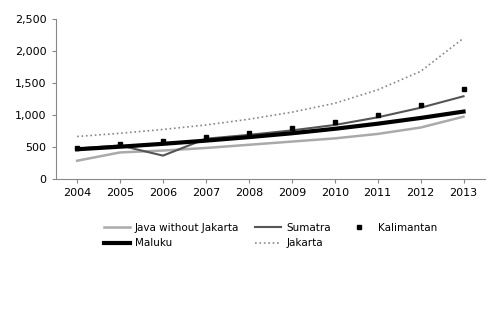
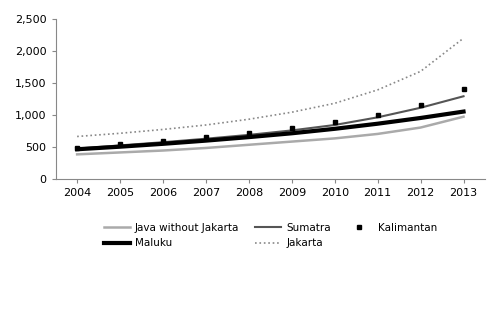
Java without Jakarta/2004: 280 -> 380
Sumatra/2006: 360 -> 570
